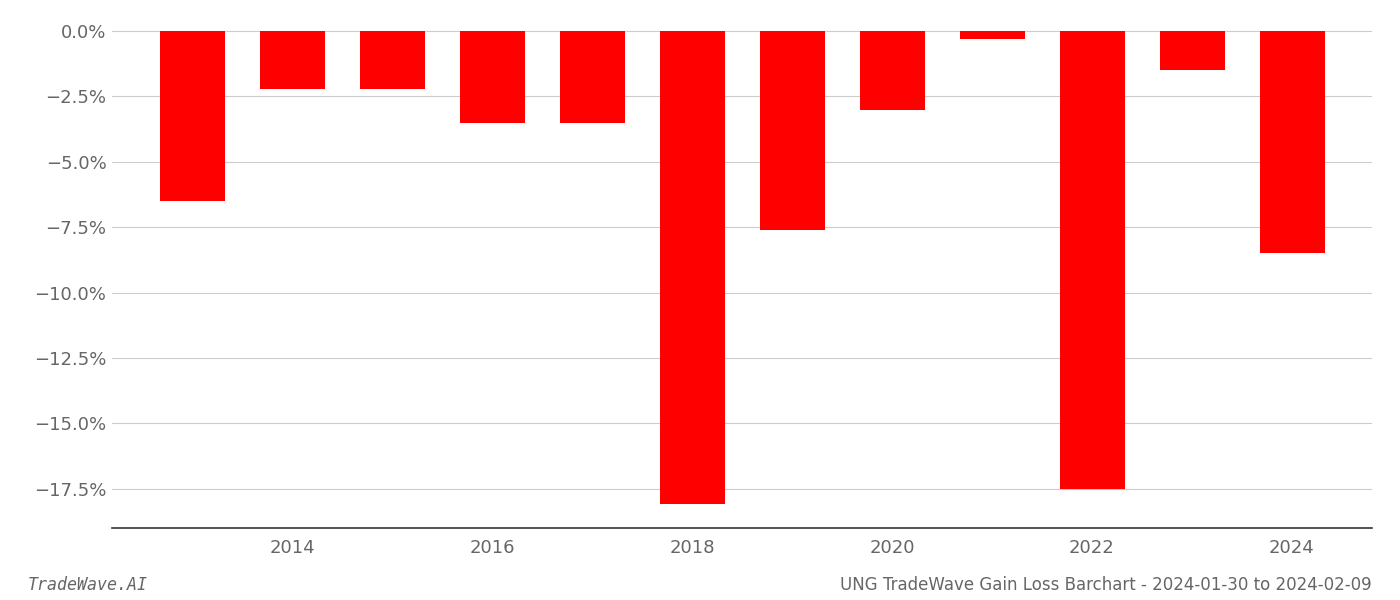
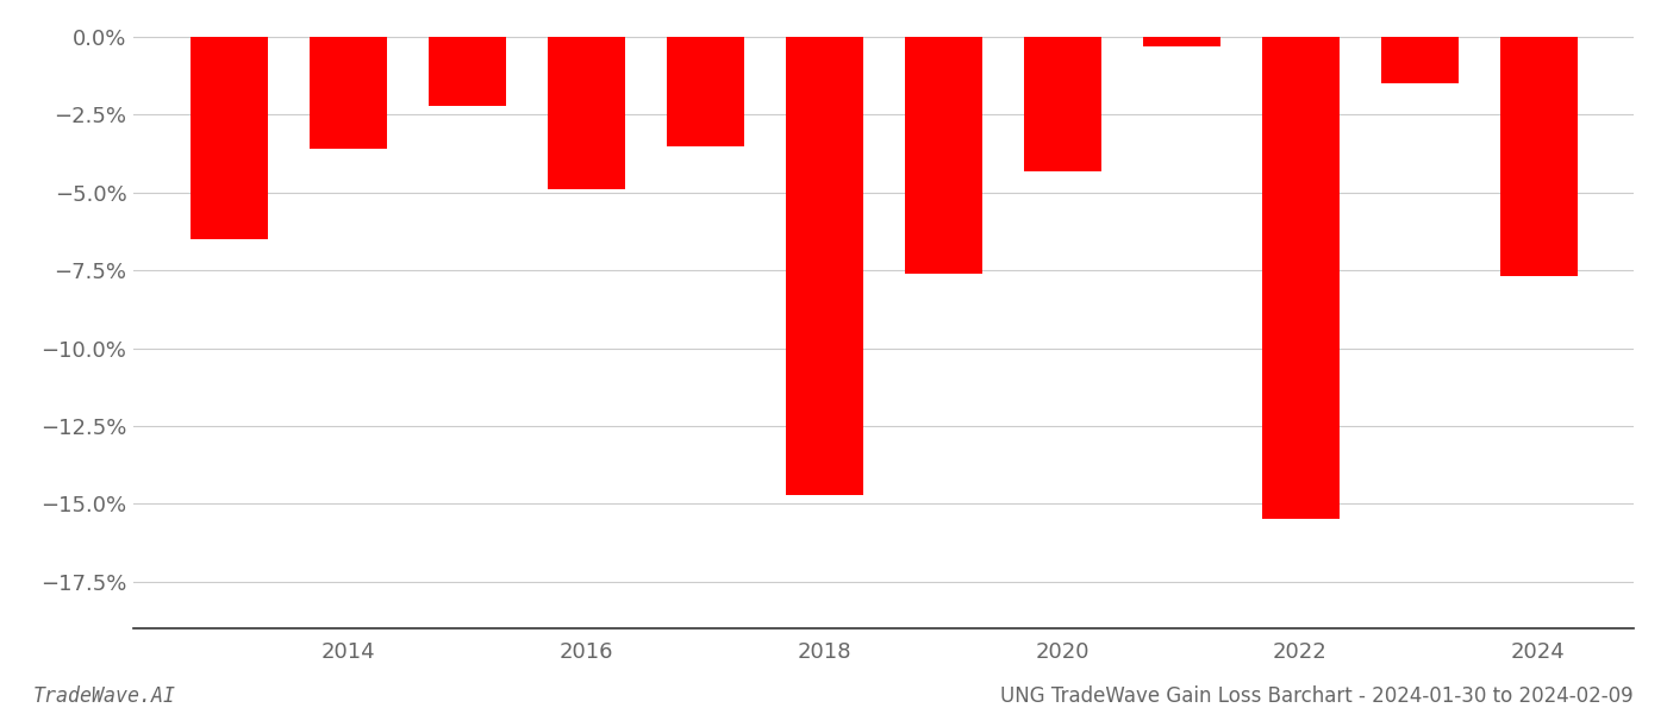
2014: -2.2% -> -3.6%
2016: -3.5% -> -4.9%
2018: -18.1% -> -14.7%
2020: -3.0% -> -4.3%
2022: -17.5% -> -15.5%
2024: -8.5% -> -7.7%
